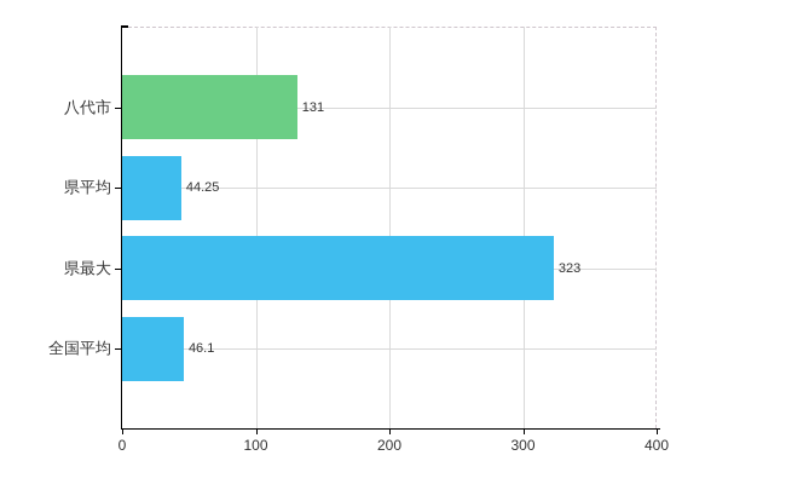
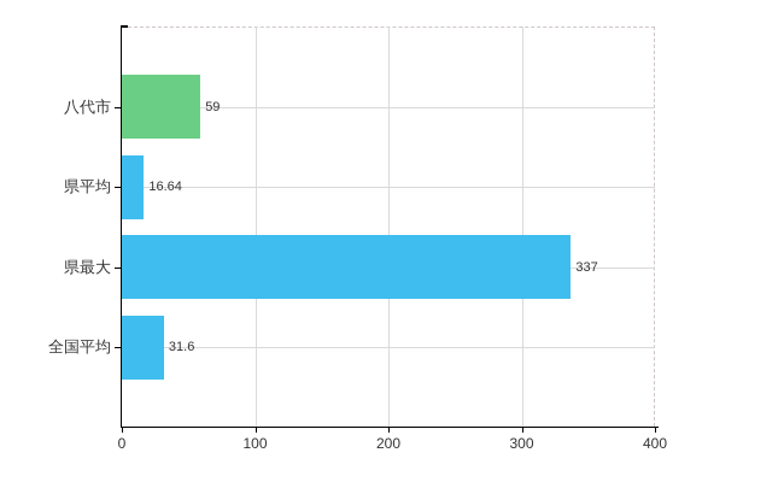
八代市: 131 -> 59
県平均: 44.25 -> 16.64
県最大: 323 -> 337
全国平均: 46.1 -> 31.6
